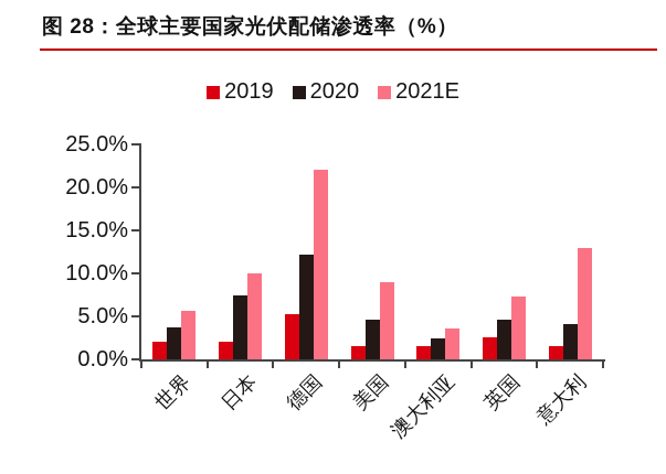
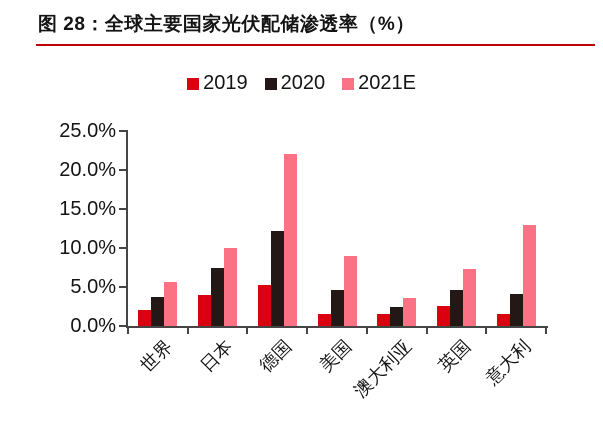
2019/日本: 2% -> 4%
